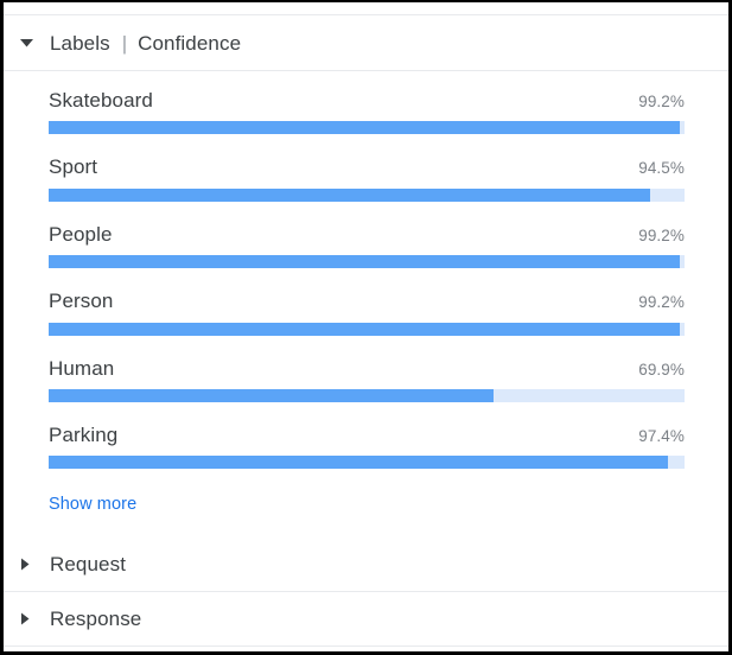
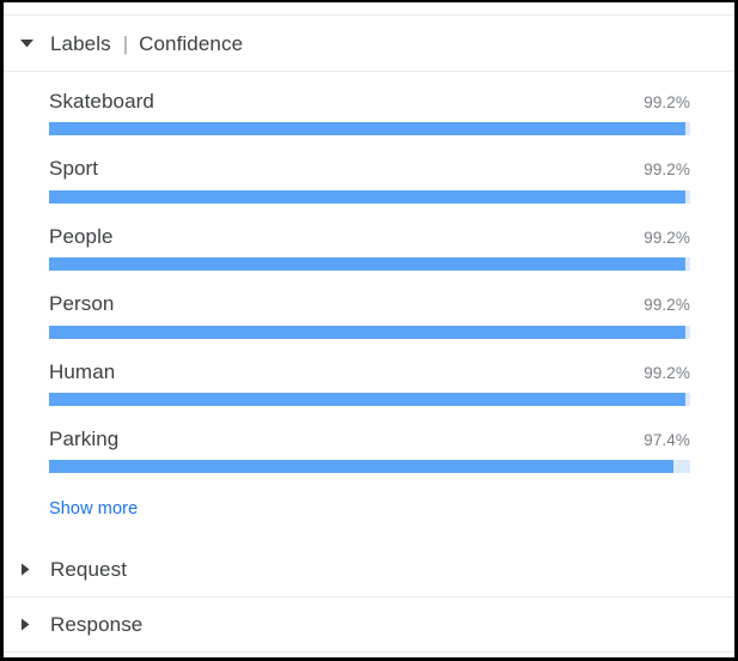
Sport: 94.5% -> 99.2%
Human: 69.9% -> 99.2%
